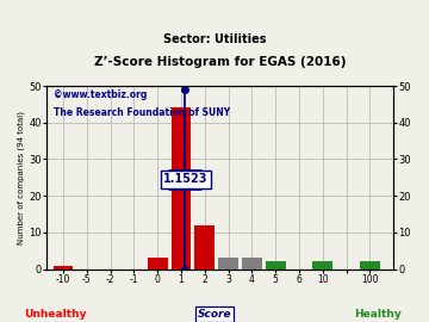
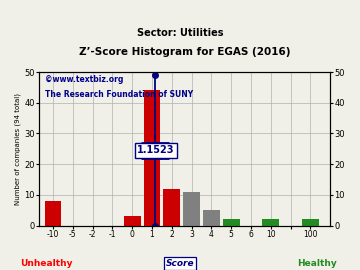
-10: 1 -> 8
3: 3 -> 11
4: 3 -> 5
